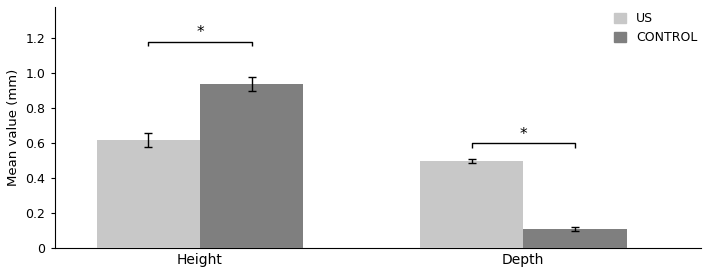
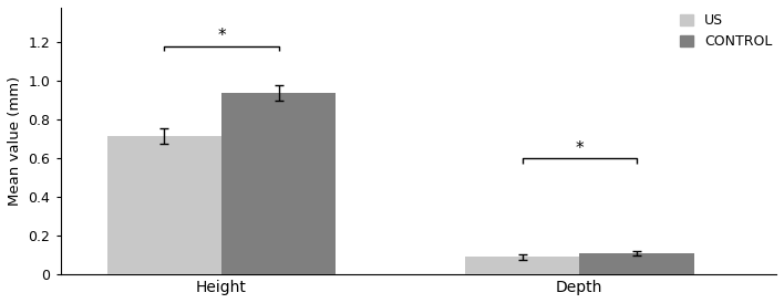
US/Height: 0.62 -> 0.71
US/Depth: 0.50 -> 0.09
